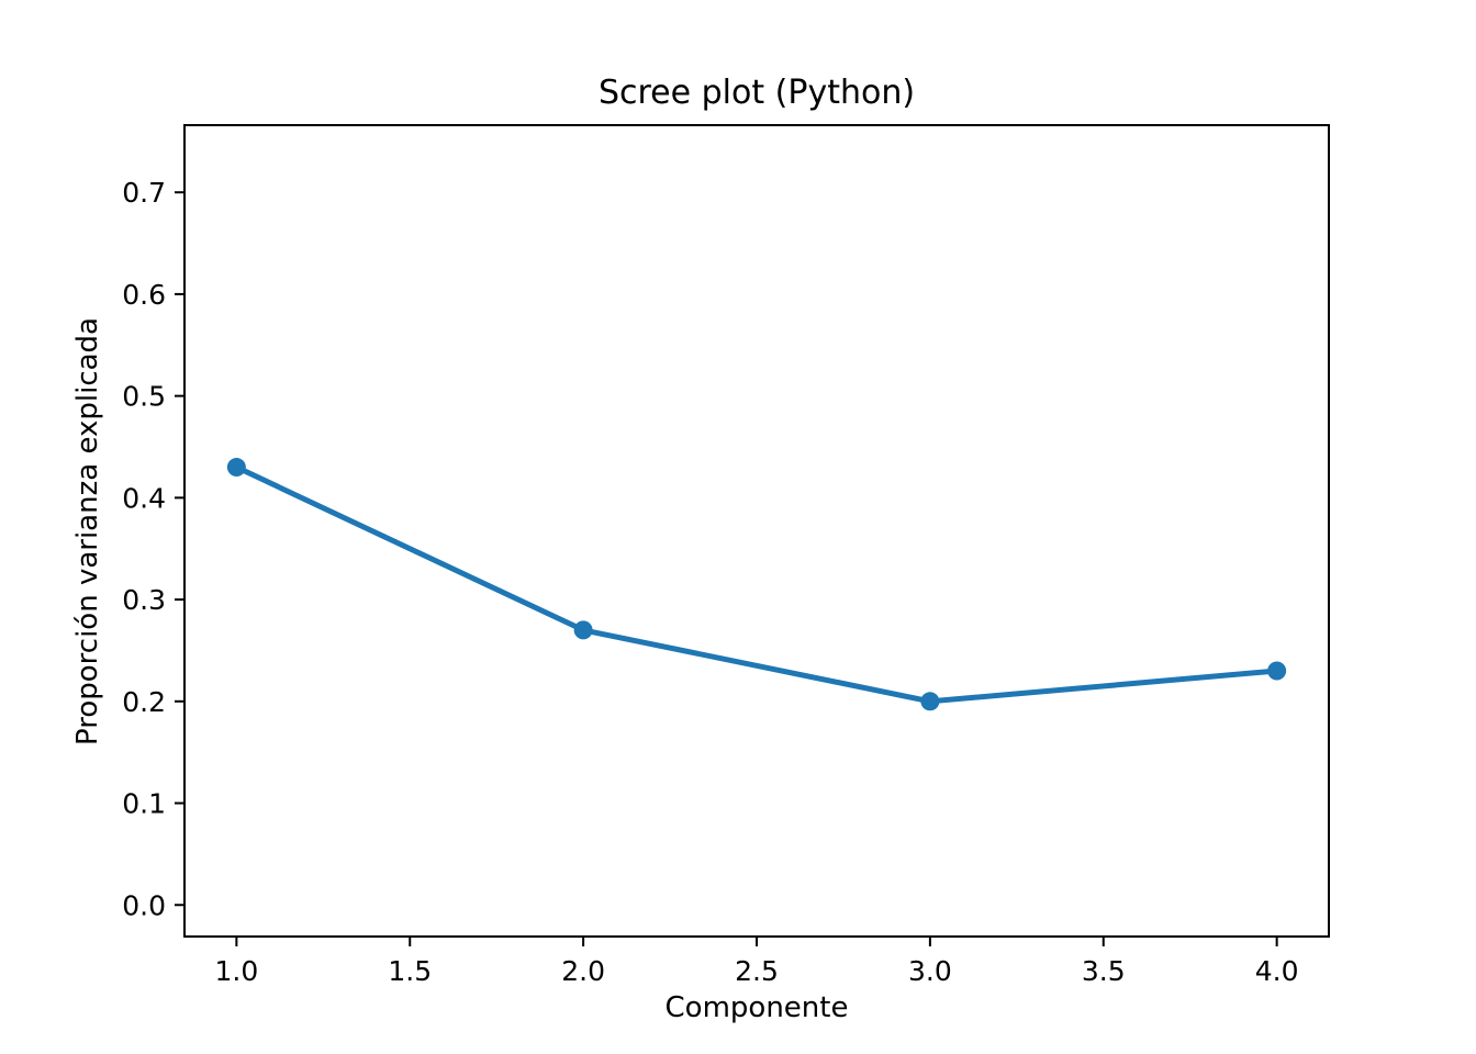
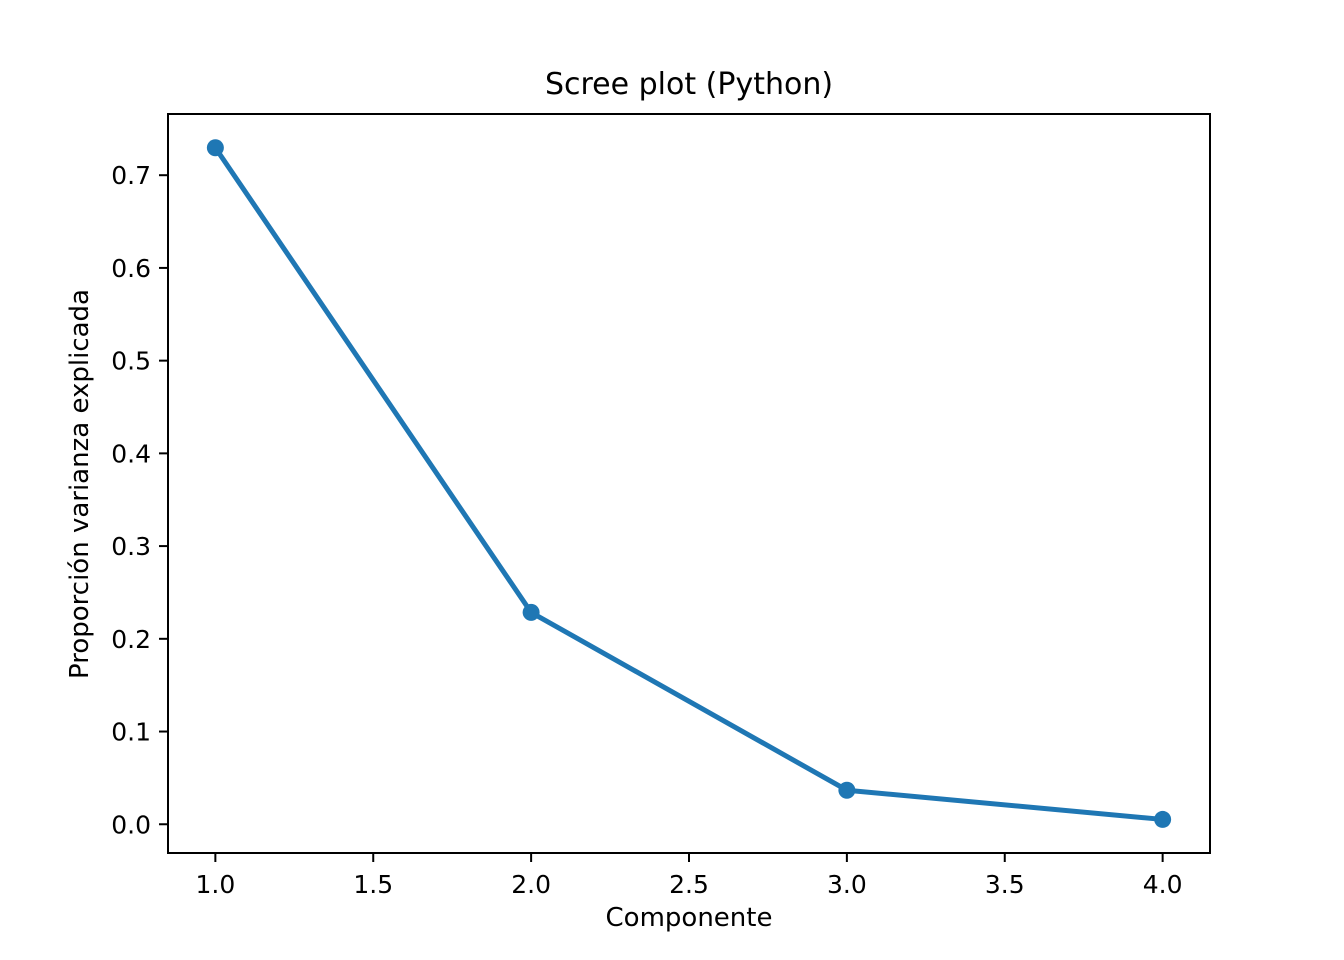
1.0: 0.43 -> 0.73
2.0: 0.27 -> 0.23
3.0: 0.20 -> 0.04
4.0: 0.23 -> 0.01
